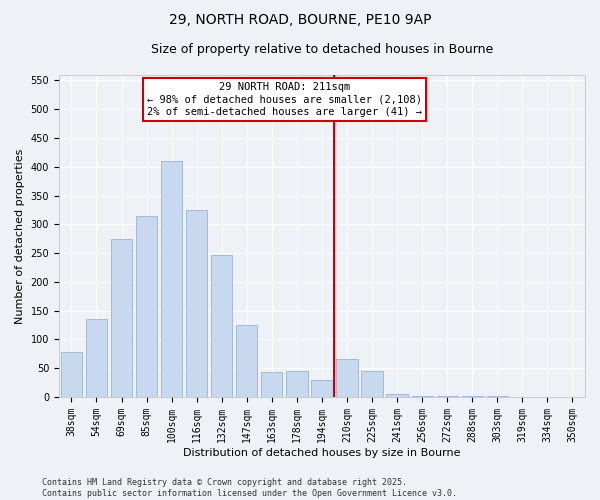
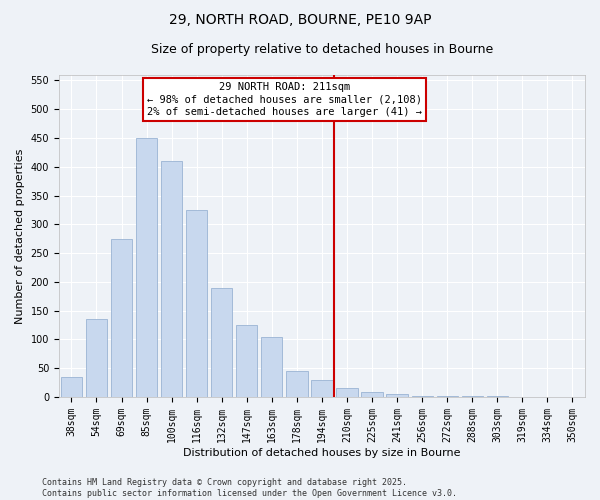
38sqm: 78 -> 35
85sqm: 314 -> 450
132sqm: 246 -> 190
163sqm: 44 -> 105
210sqm: 66 -> 15
225sqm: 46 -> 8
